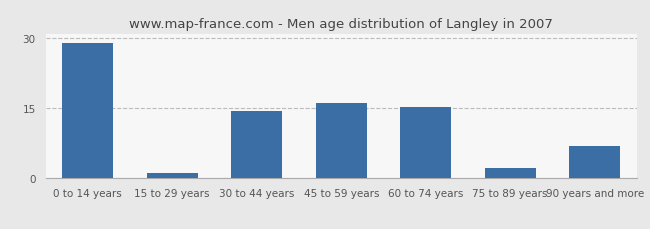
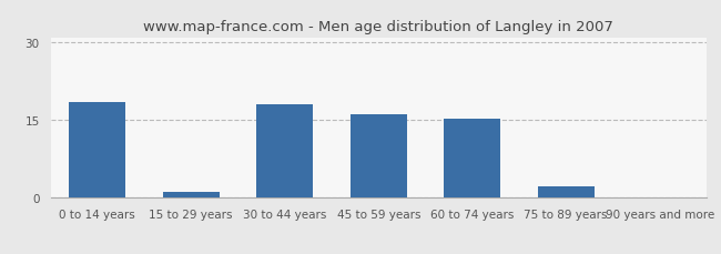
0 to 14 years: 29.0 -> 18.5
30 to 44 years: 14.5 -> 18.0
90 years and more: 7.0 -> 0.1
